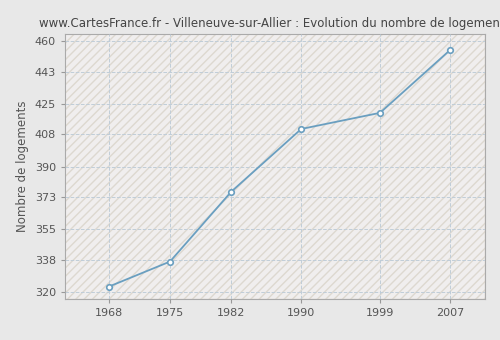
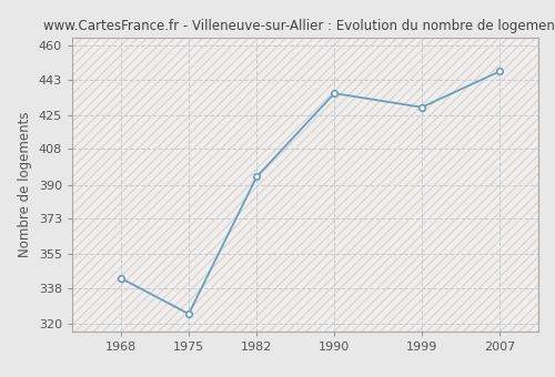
1968: 323 -> 343
1975: 337 -> 325
1982: 376 -> 394
1990: 411 -> 436
1999: 420 -> 429
2007: 455 -> 447
